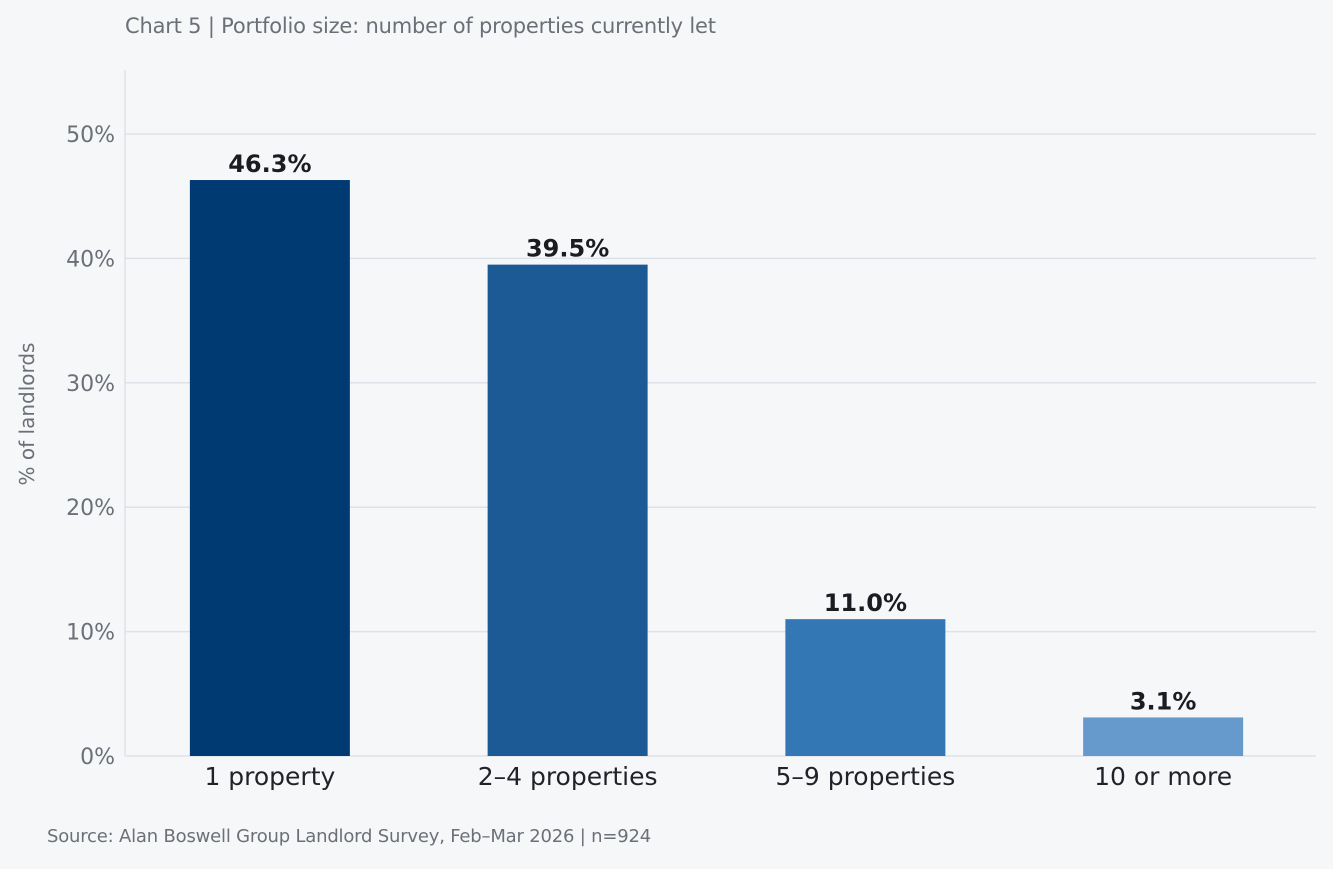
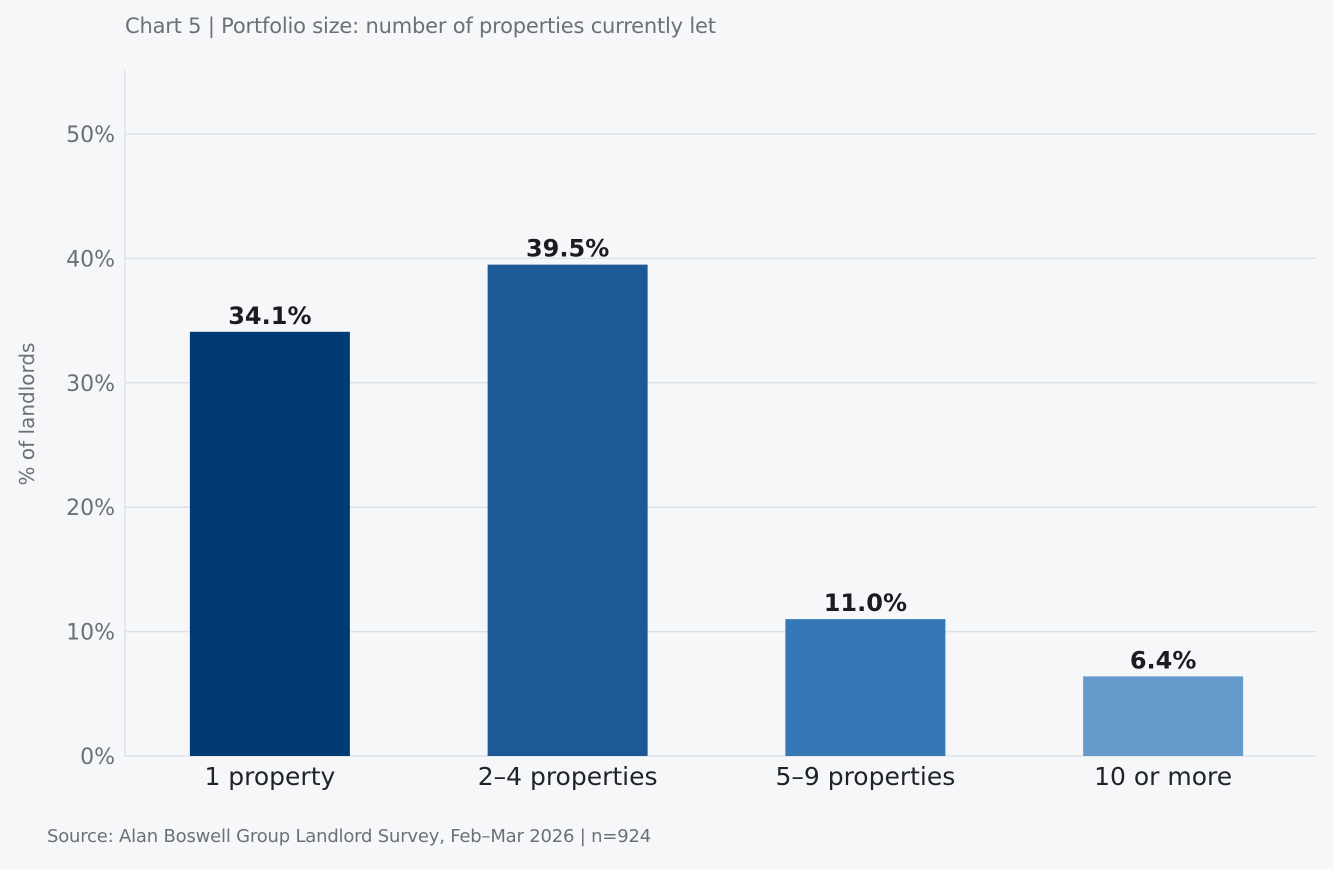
1 property: 46.3% -> 34.1%
10 or more: 3.1% -> 6.4%
